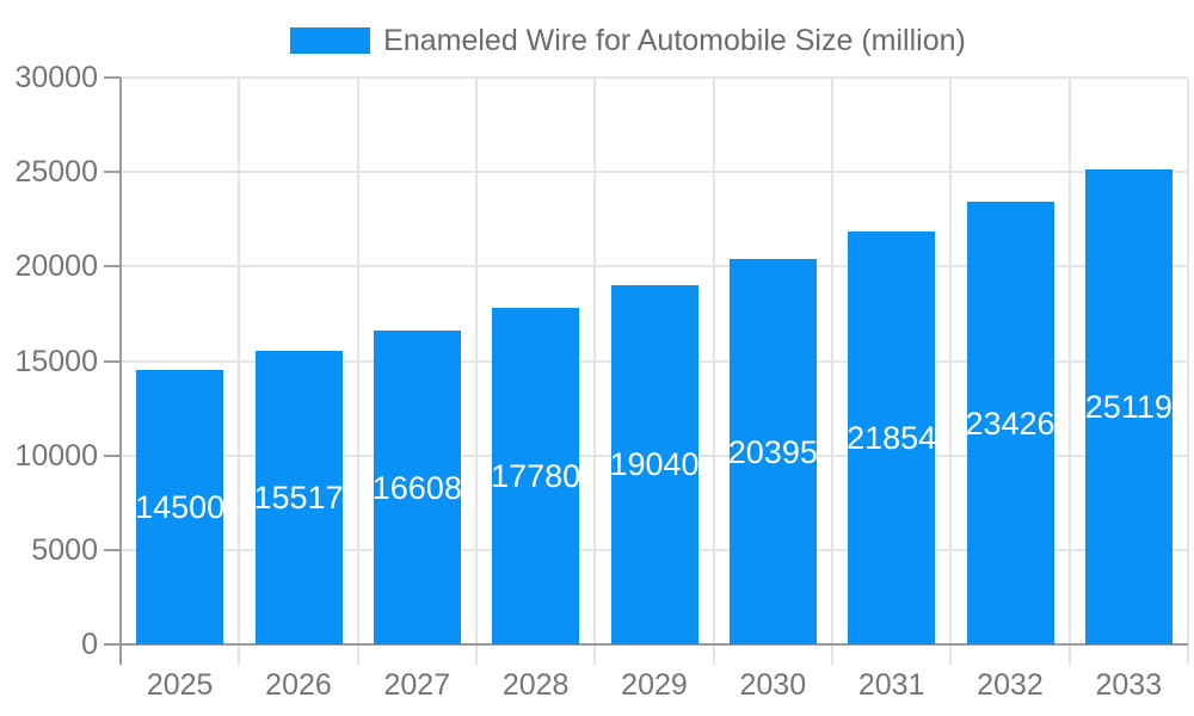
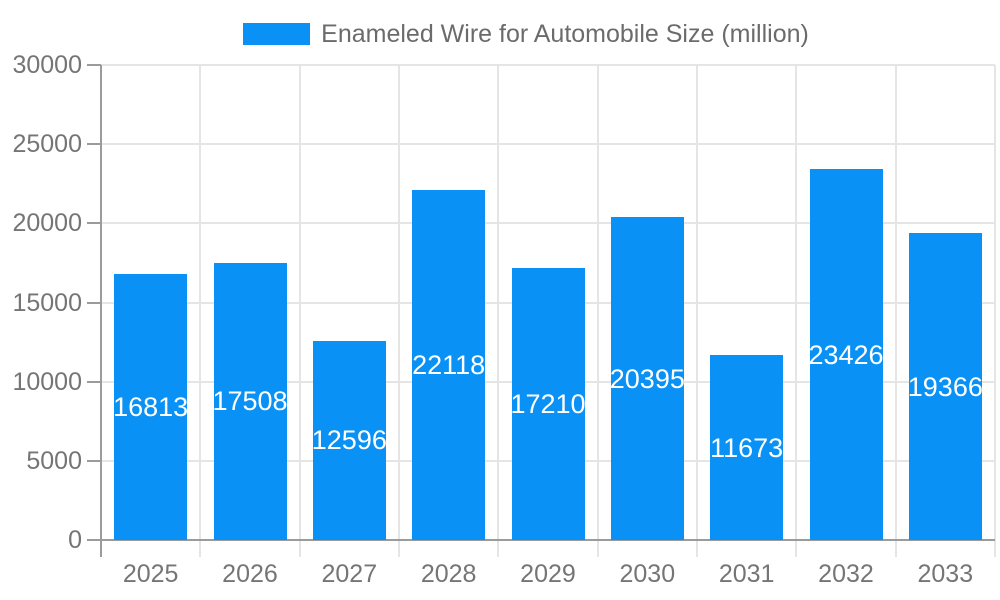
2025: 14500 -> 16813
2026: 15517 -> 17508
2027: 16608 -> 12596
2028: 17780 -> 22118
2029: 19040 -> 17210
2031: 21854 -> 11673
2033: 25119 -> 19366
